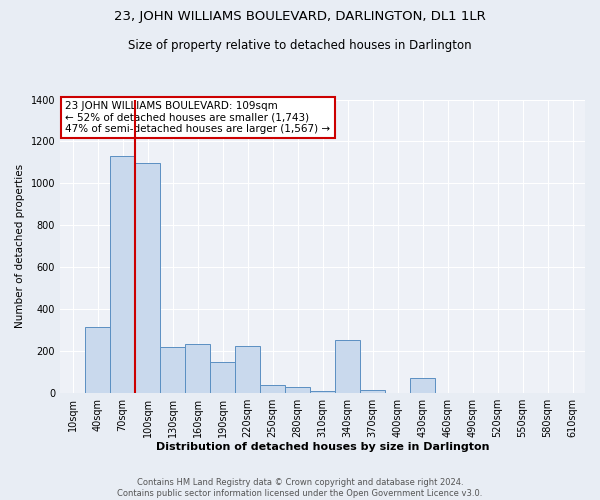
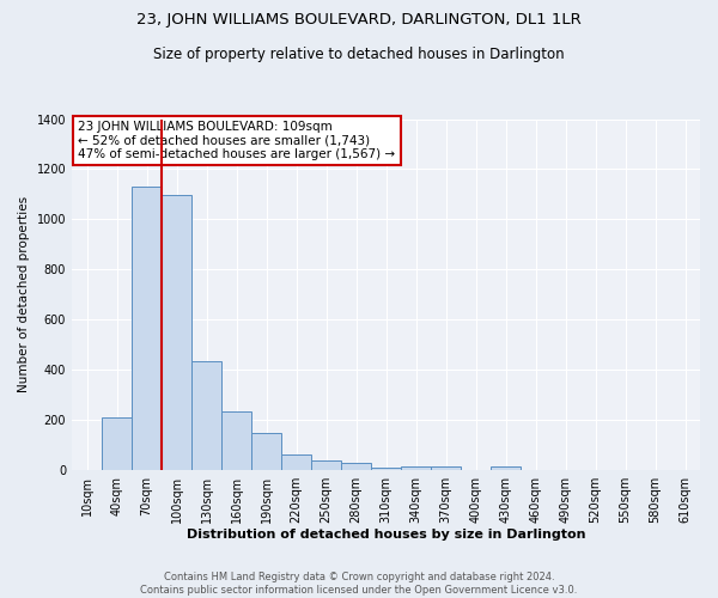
40sqm: 315 -> 207
130sqm: 220 -> 435
220sqm: 225 -> 60
340sqm: 250 -> 15
430sqm: 70 -> 12
